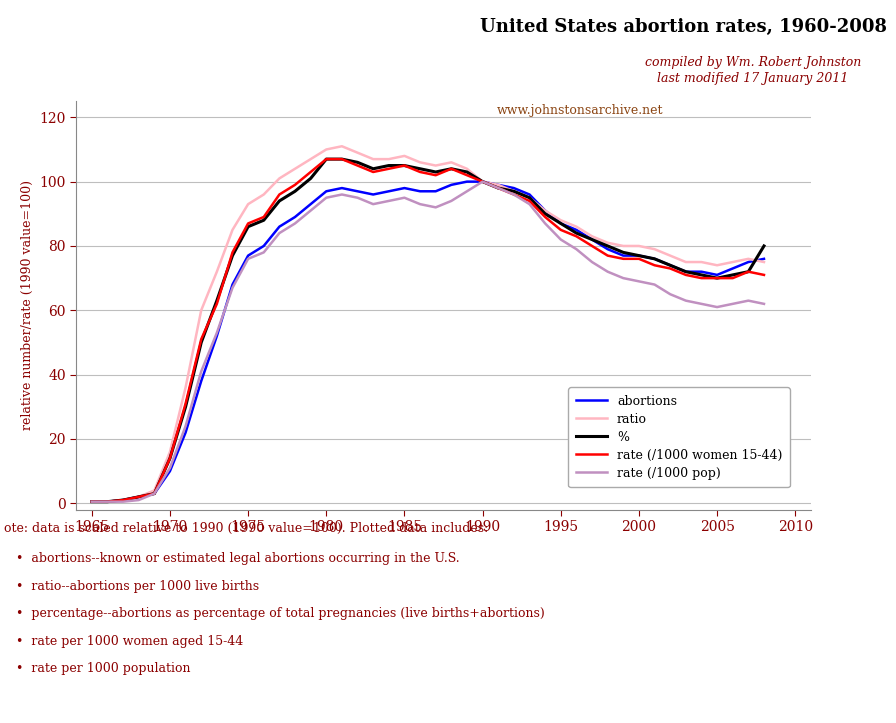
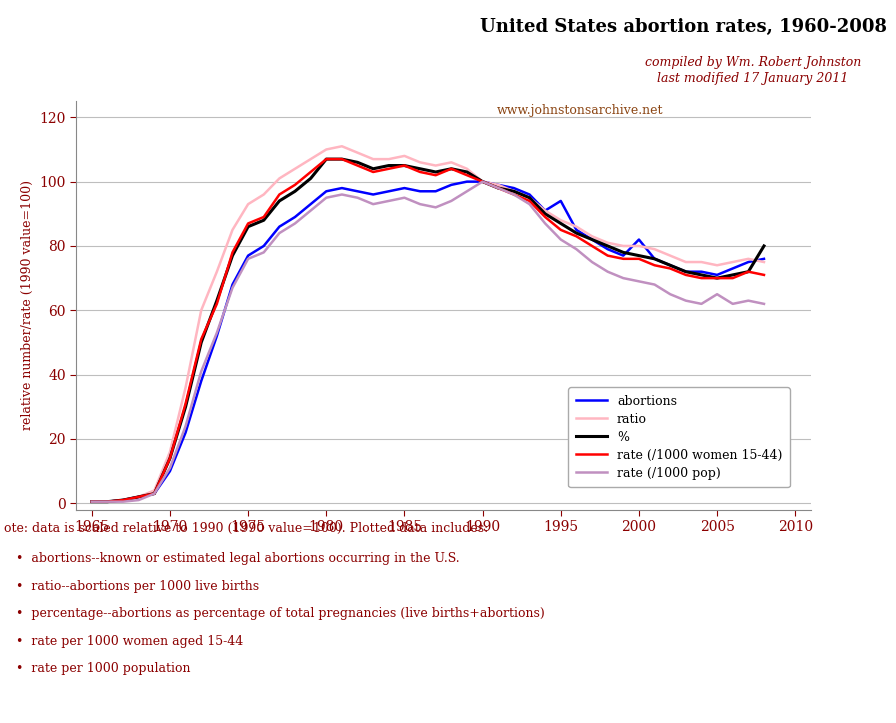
abortions/1995: 87.0 -> 94.0
abortions/2000: 77.0 -> 82.0
rate (/1000 pop)/2005: 61.0 -> 65.0
